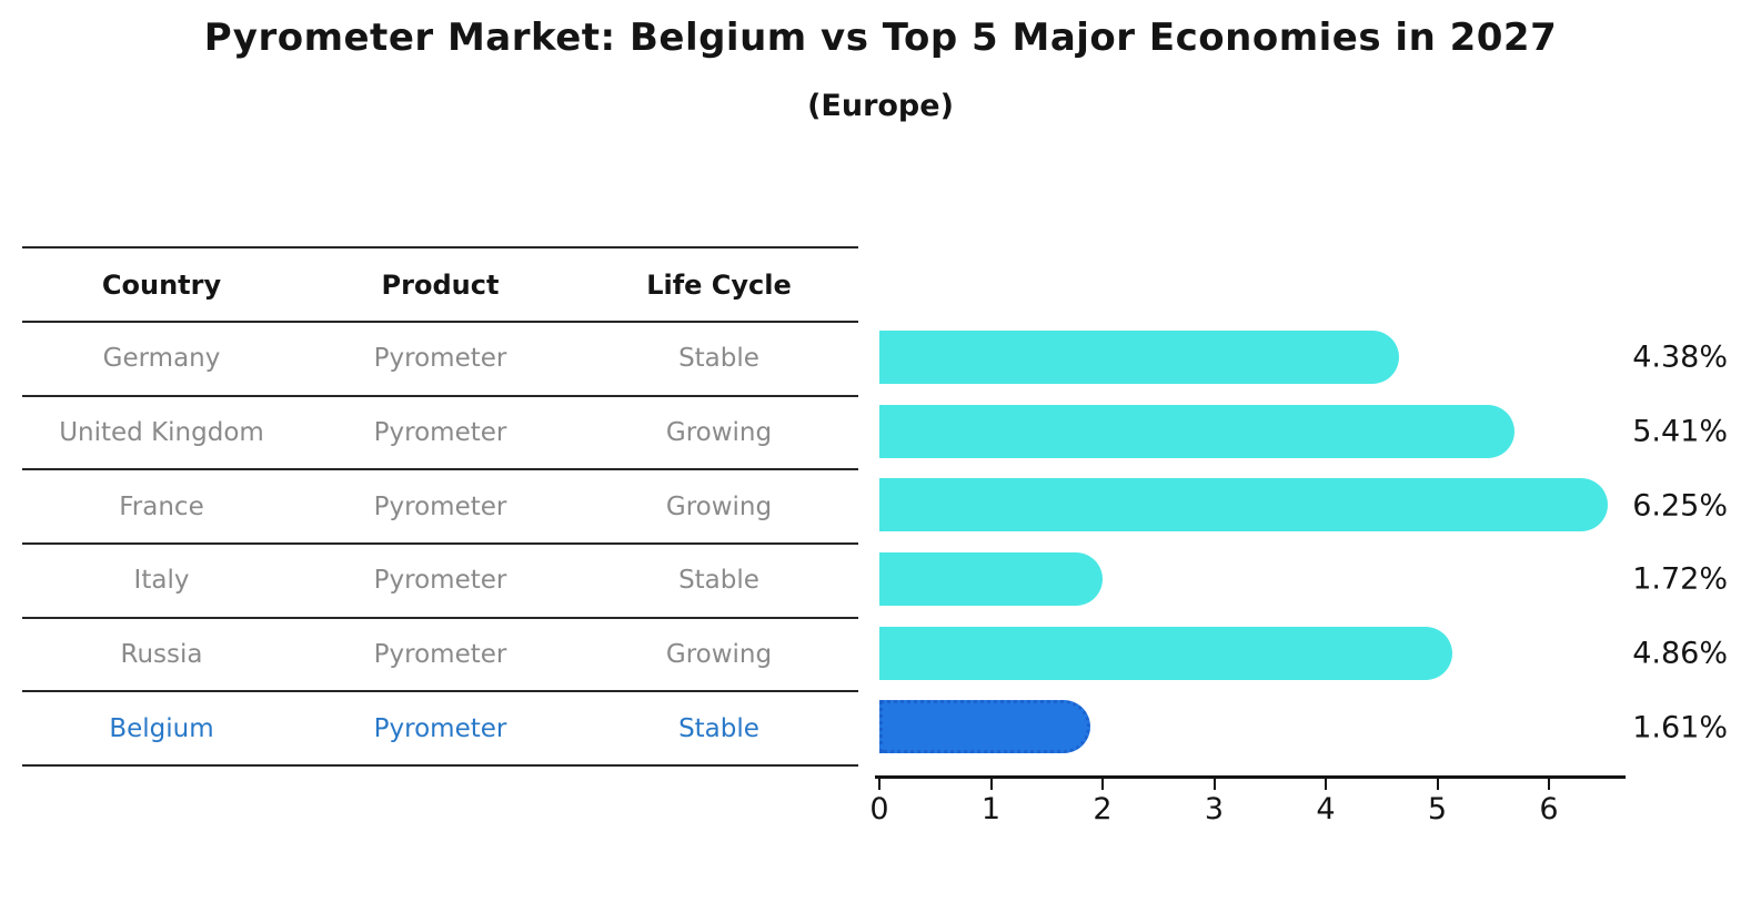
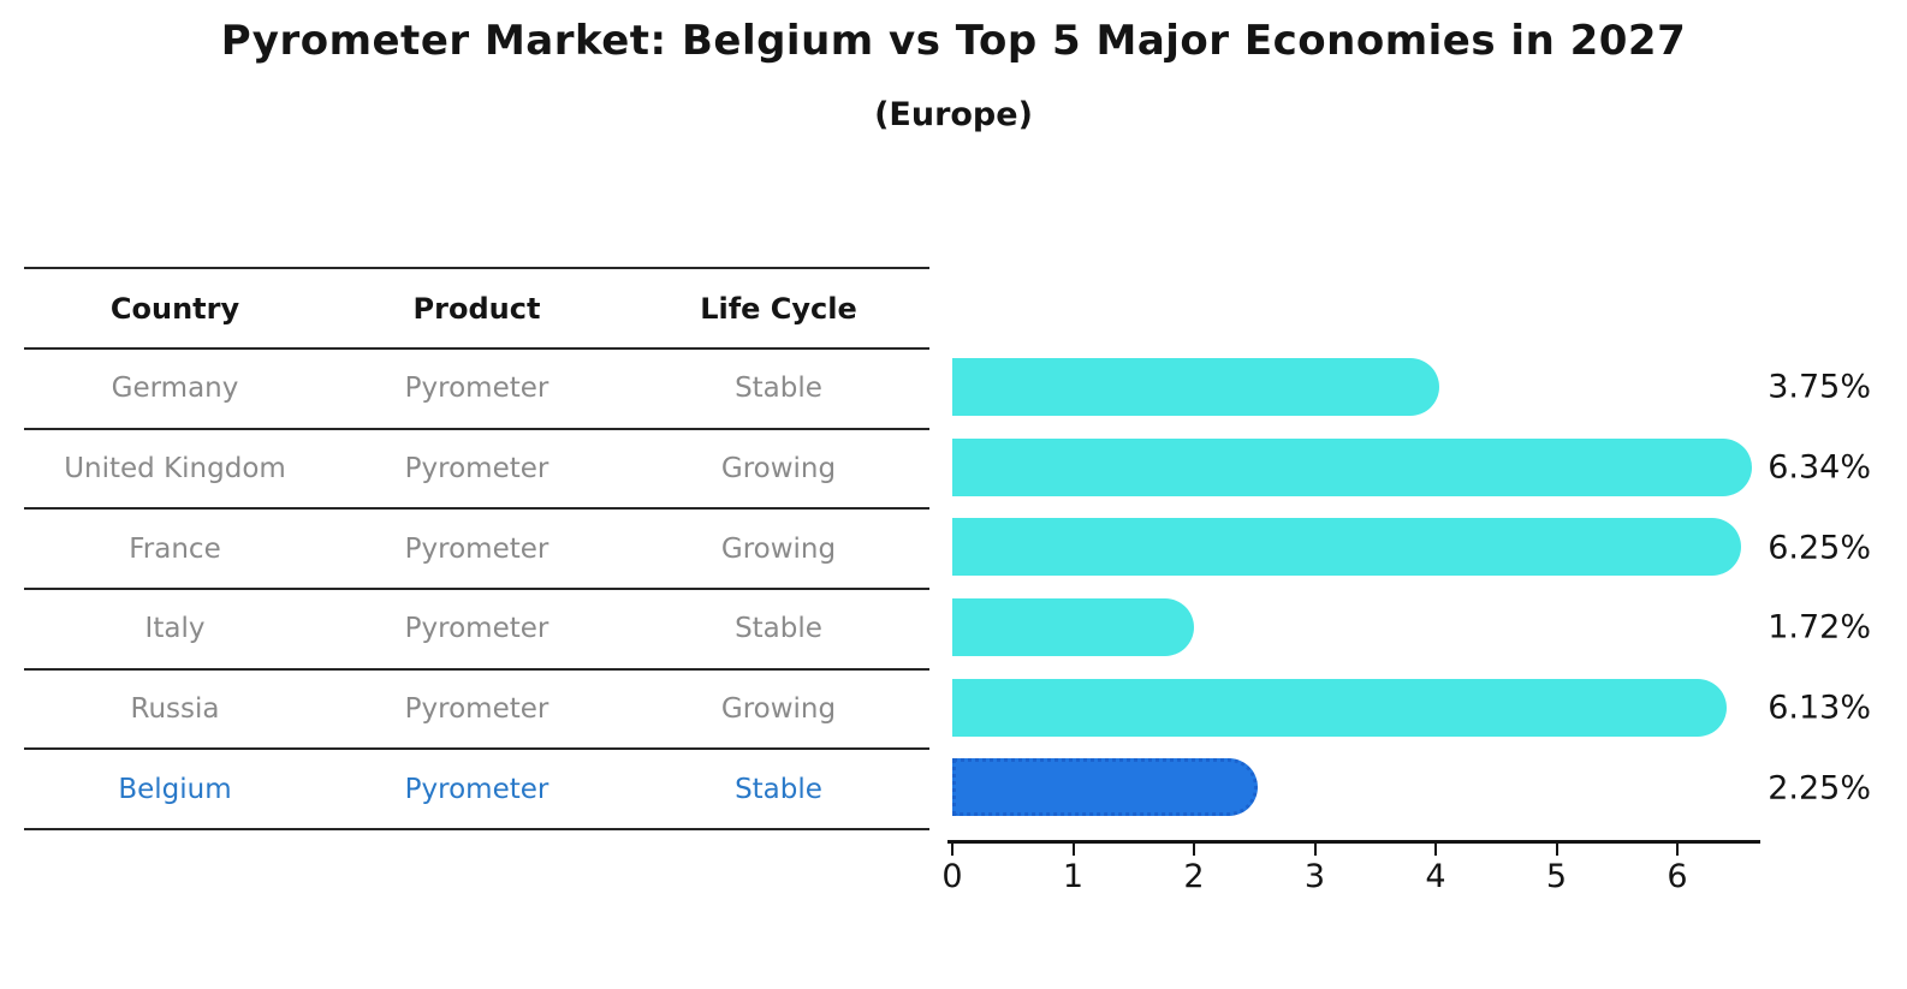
Germany: 4.38% -> 3.75%
United Kingdom: 5.41% -> 6.34%
Russia: 4.86% -> 6.13%
Belgium: 1.61% -> 2.25%
